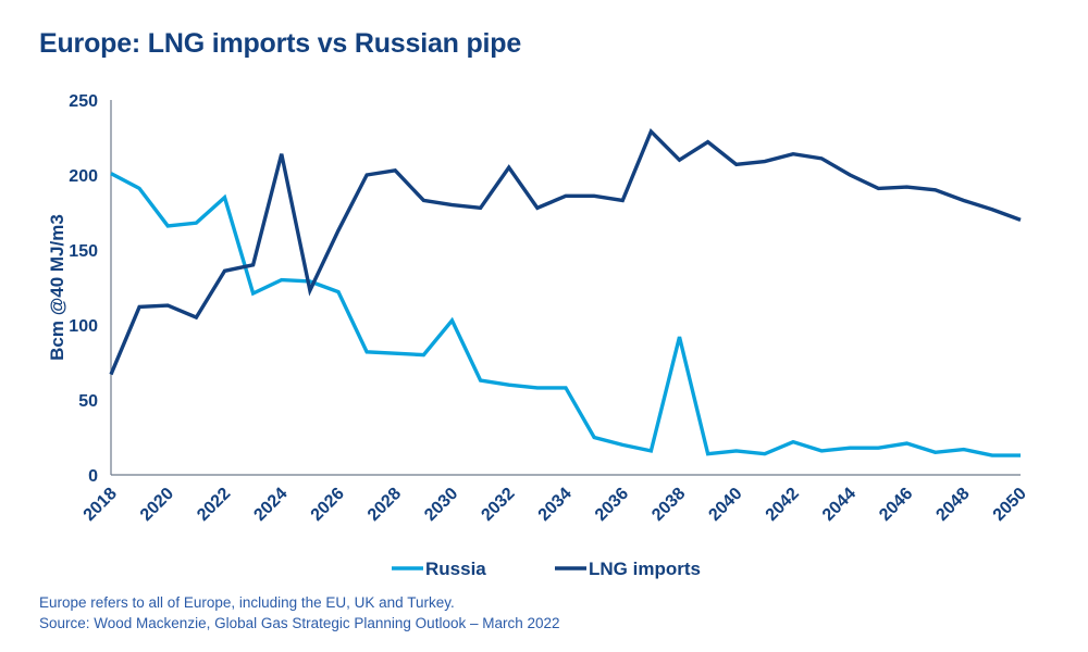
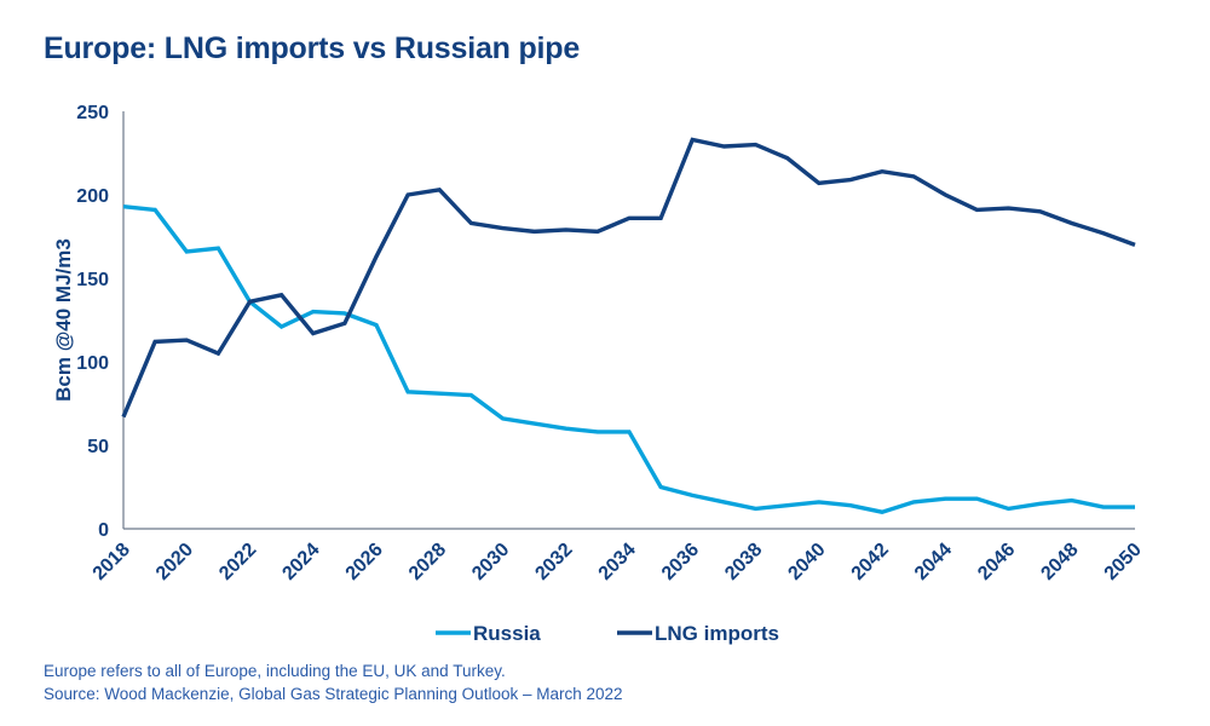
Russia/2018: 201 -> 193
Russia/2022: 185 -> 136
LNG imports/2024: 214 -> 117
Russia/2030: 103 -> 66
LNG imports/2032: 205 -> 179
LNG imports/2036: 183 -> 233
Russia/2038: 92 -> 12
LNG imports/2038: 210 -> 230
Russia/2042: 22 -> 10
Russia/2046: 21 -> 12
